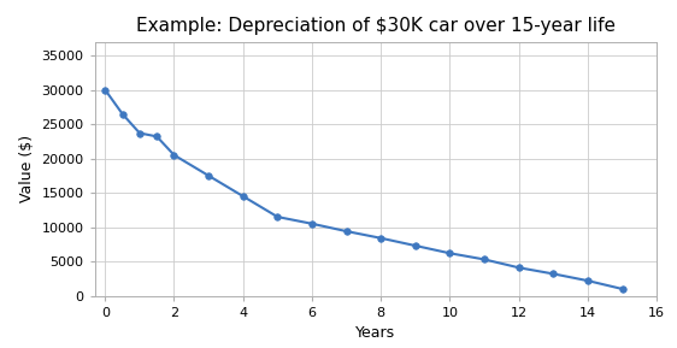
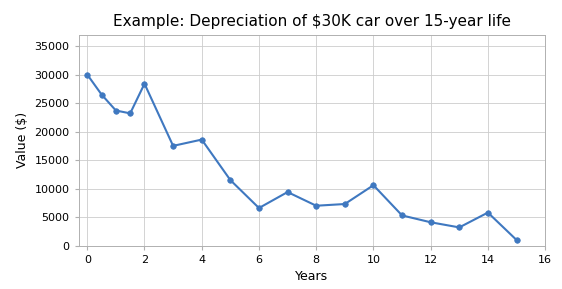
2: 20500 -> 28400
4: 14500 -> 18600
6: 10500 -> 6600
8: 8400 -> 7000
10: 6200 -> 10600
14: 2200 -> 5800
